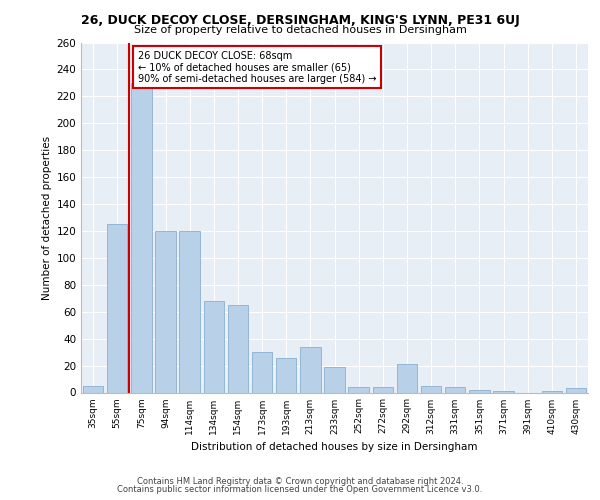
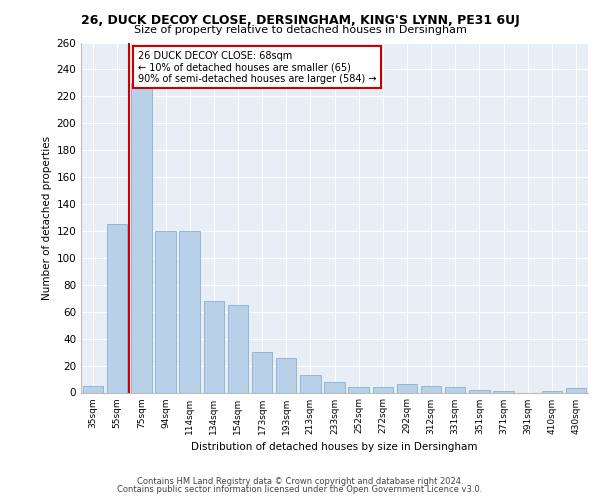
213sqm: 34 -> 13
233sqm: 19 -> 8
292sqm: 21 -> 6
